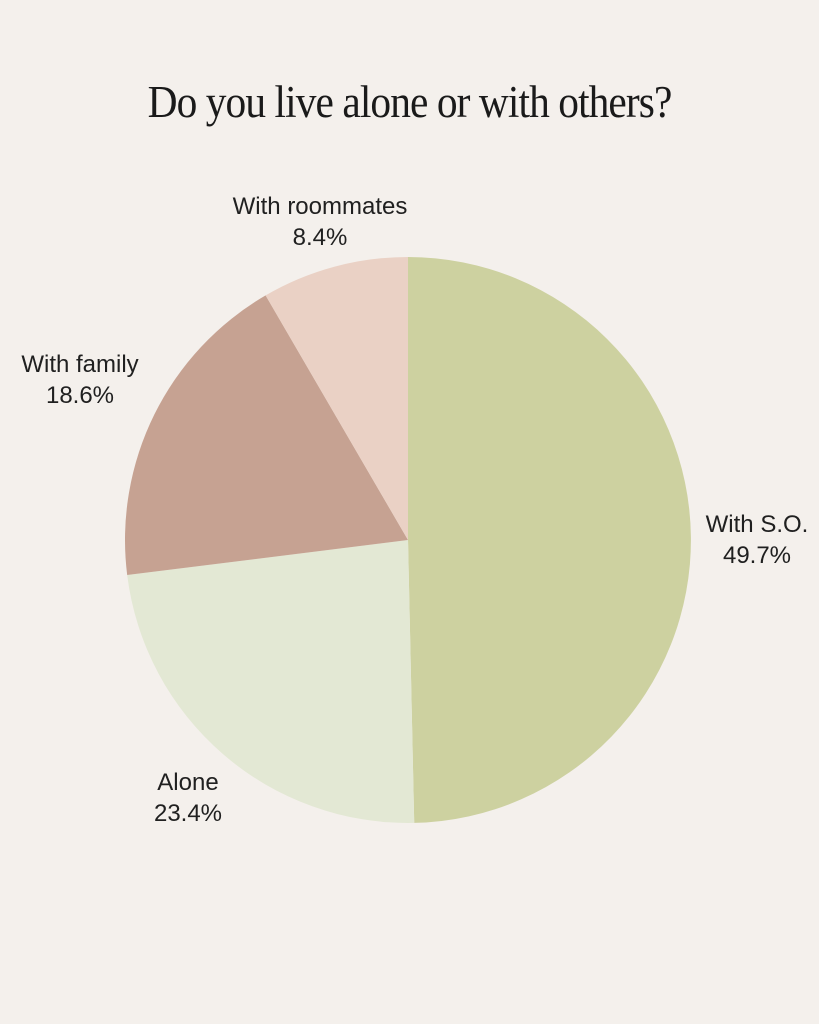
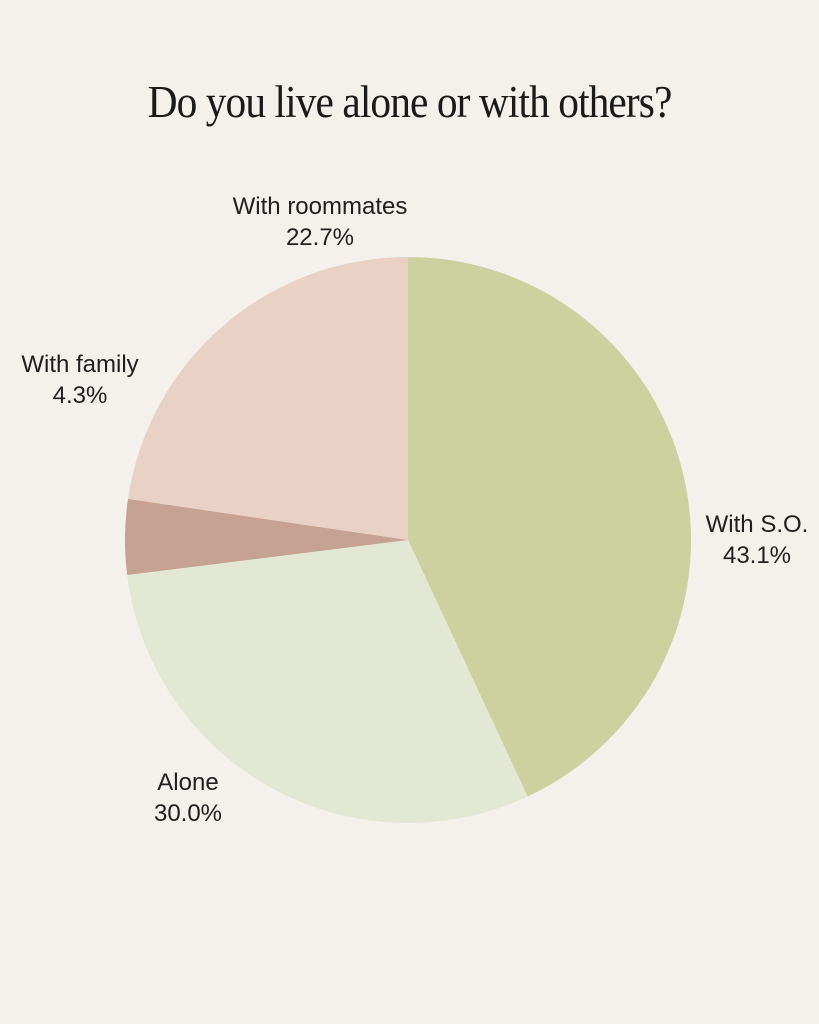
With S.O.: 49.7% -> 43.1%
Alone: 23.4% -> 30.0%
With family: 18.6% -> 4.3%
With roommates: 8.4% -> 22.7%
